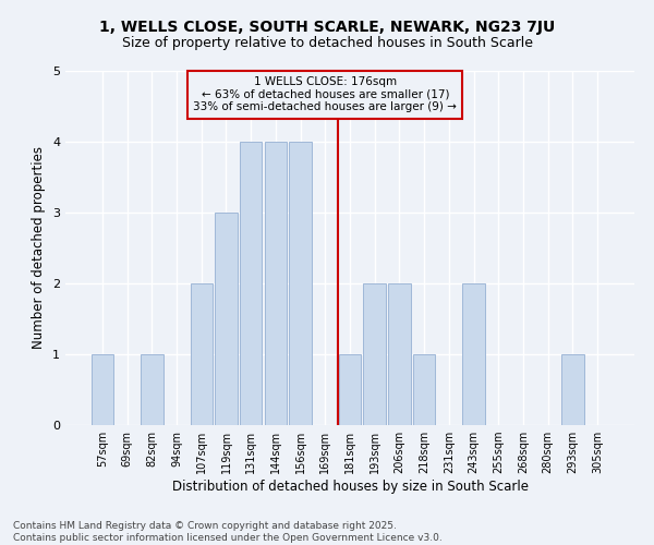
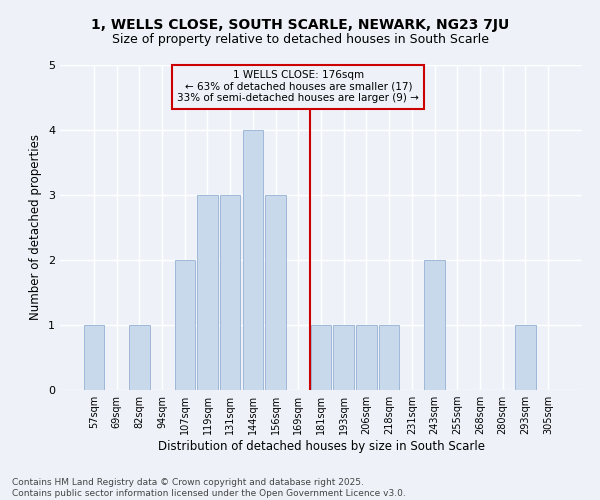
131sqm: 4 -> 3
156sqm: 4 -> 3
193sqm: 2 -> 1
206sqm: 2 -> 1
